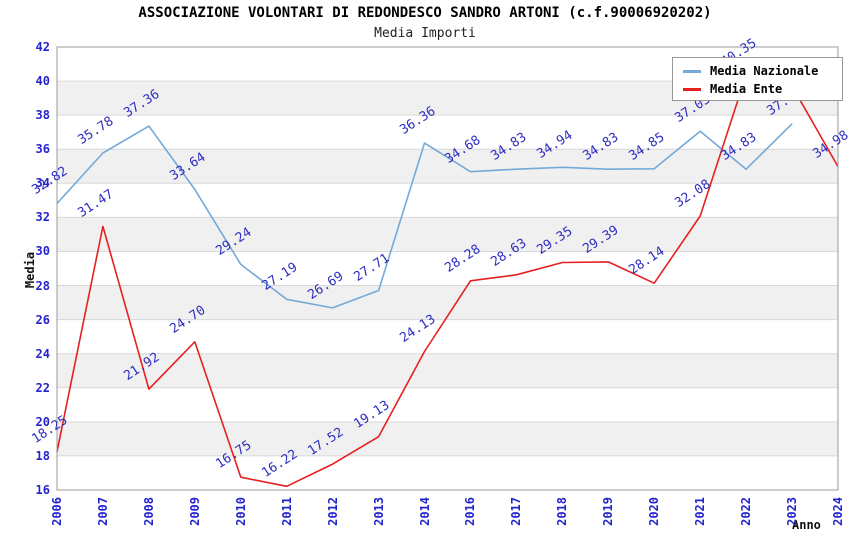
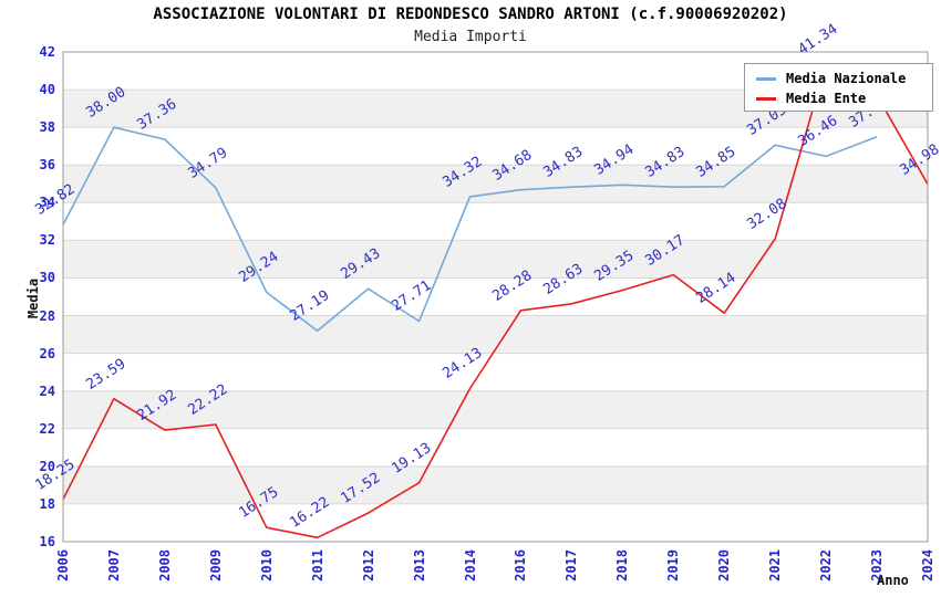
Media Nazionale/2007: 35.78 -> 38.00
Media Ente/2007: 31.47 -> 23.59
Media Nazionale/2009: 33.64 -> 34.79
Media Ente/2009: 24.70 -> 22.22
Media Nazionale/2012: 26.69 -> 29.43
Media Nazionale/2014: 36.36 -> 34.32
Media Ente/2019: 29.39 -> 30.17
Media Nazionale/2022: 34.83 -> 36.46
Media Ente/2022: 40.35 -> 41.34
